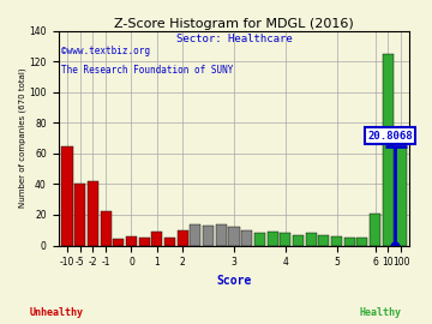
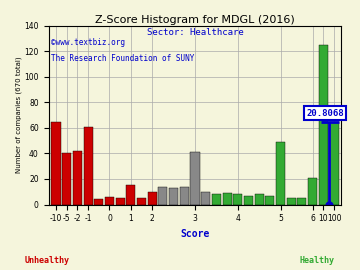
-1: 22 -> 61
1: 9 -> 15
3: 12 -> 41
5: 6 -> 49
